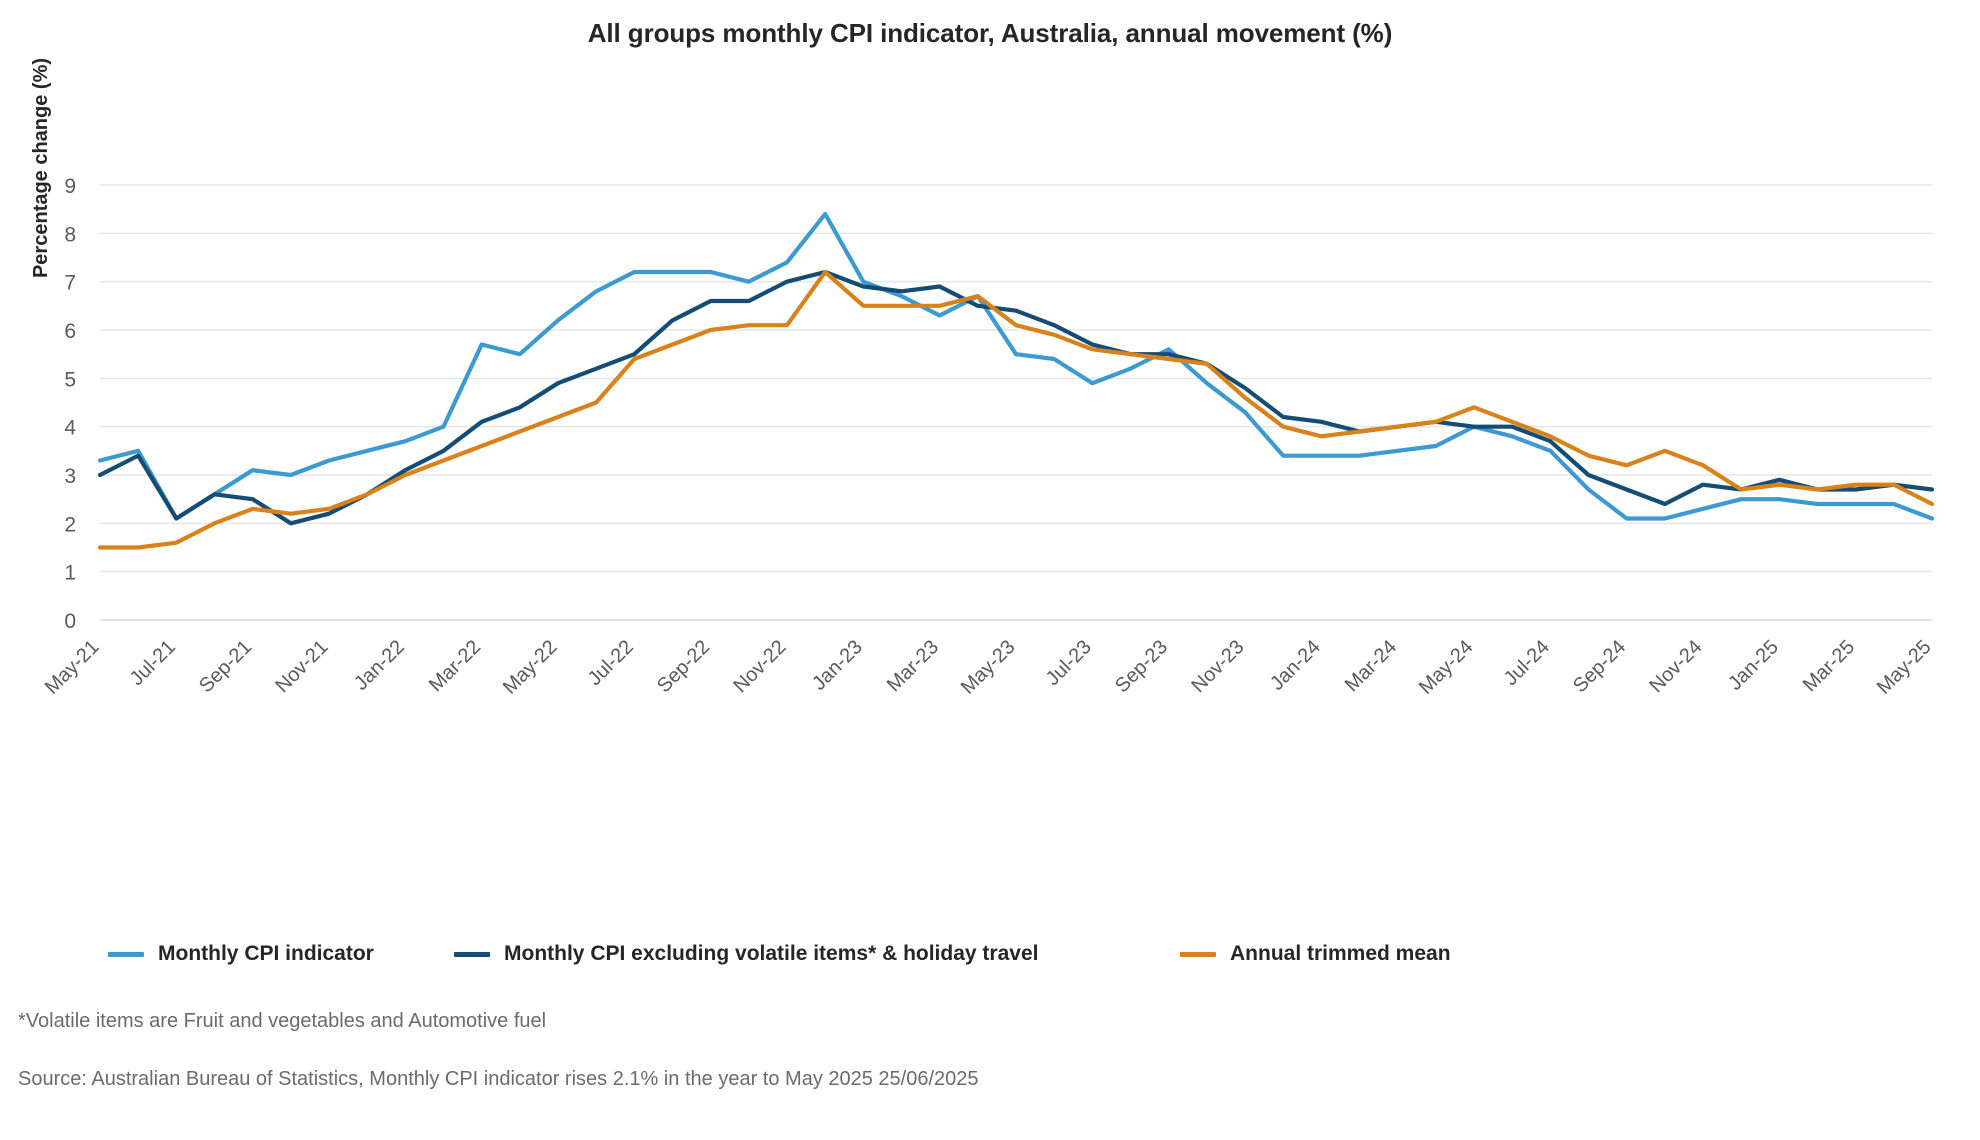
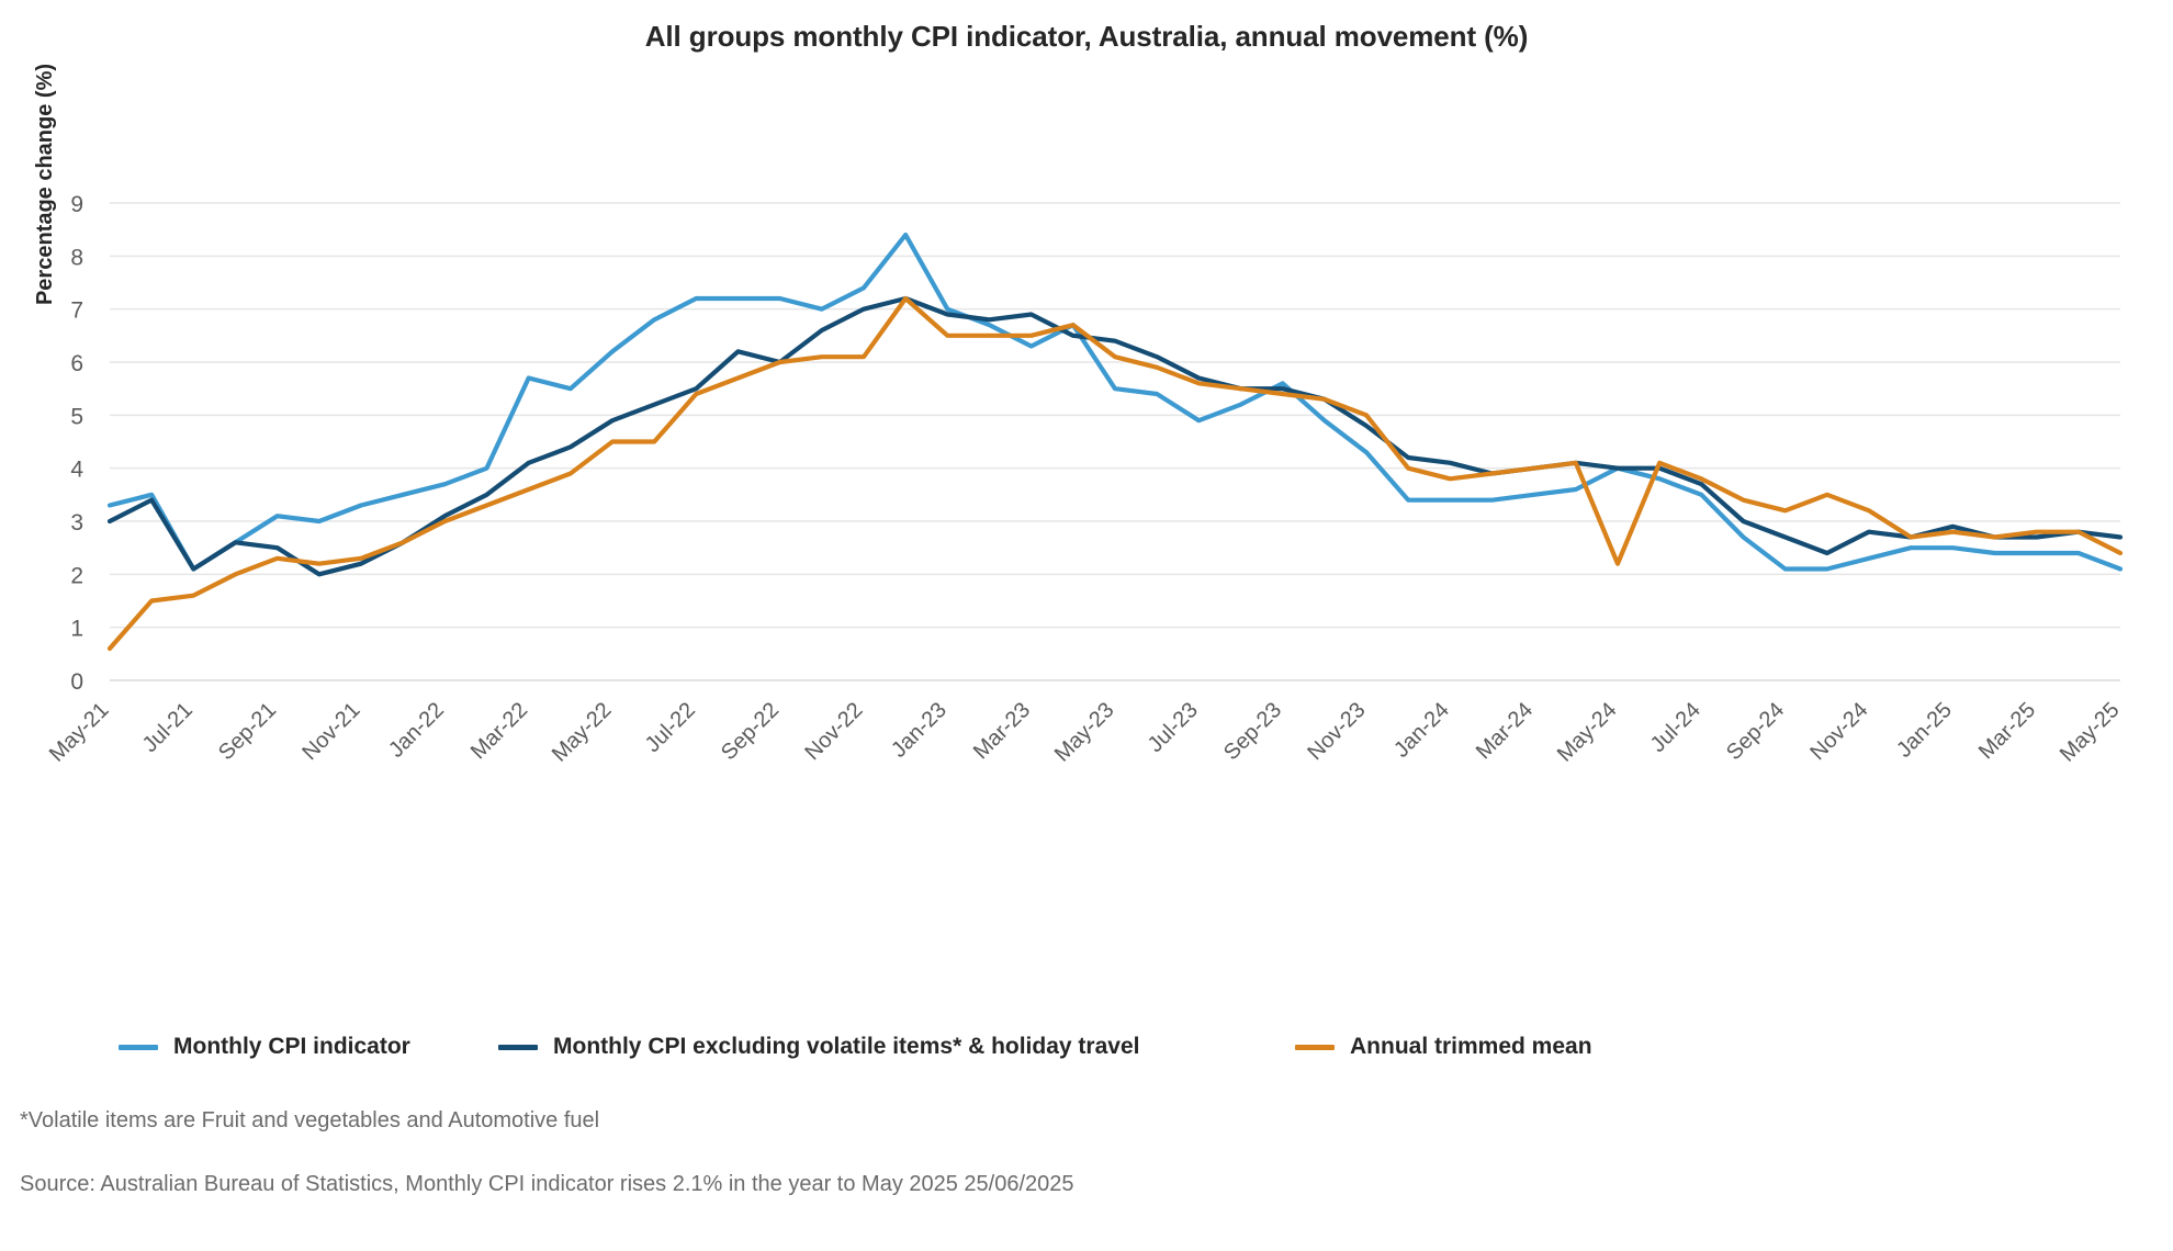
Annual trimmed mean/May-21: 1.5 -> 0.6
Annual trimmed mean/May-22: 4.2 -> 4.5
Monthly CPI excluding volatile items* & holiday travel/Sep-22: 6.6 -> 6.0
Annual trimmed mean/Nov-23: 4.6 -> 5.0
Annual trimmed mean/May-24: 4.4 -> 2.2
